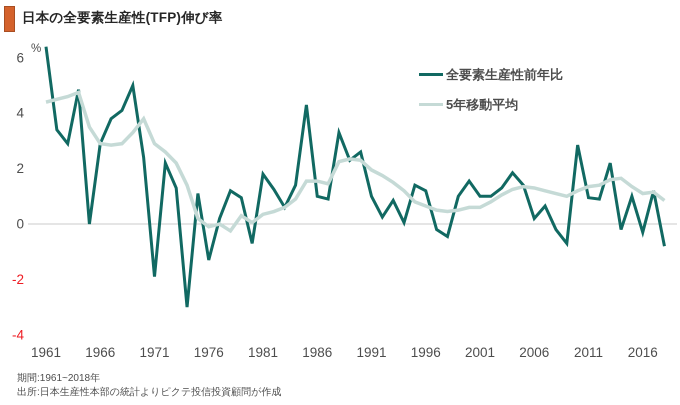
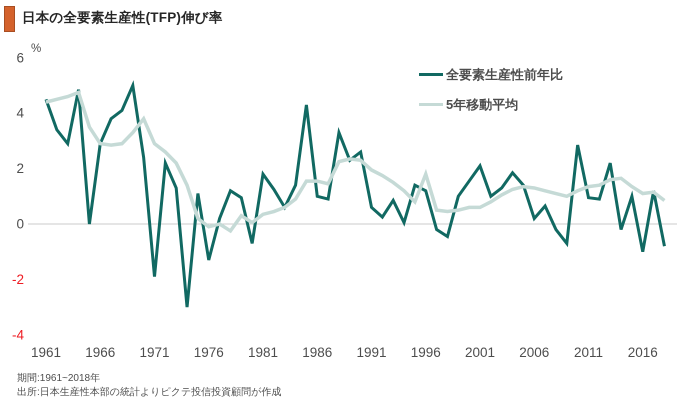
全要素生産性前年比/1961: 6.4 -> 4.5
全要素生産性前年比/1991: 1.0 -> 0.6
5年移動平均/1996: 0.7 -> 1.8
全要素生産性前年比/2001: 1.0 -> 2.1
全要素生産性前年比/2016: -0.3 -> -1.0
